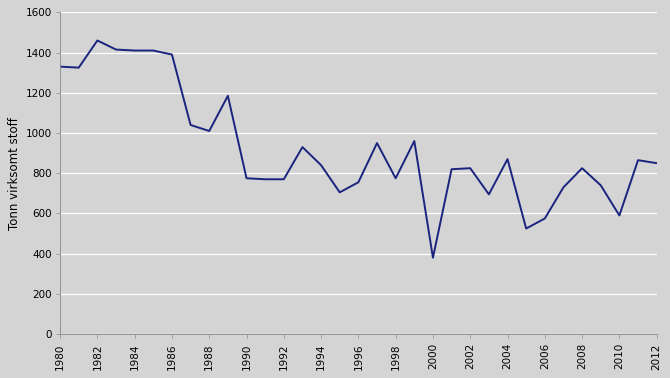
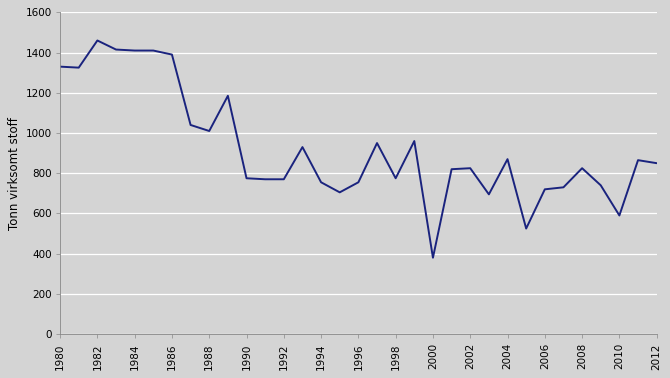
1994: 840 -> 755
2006: 575 -> 720
